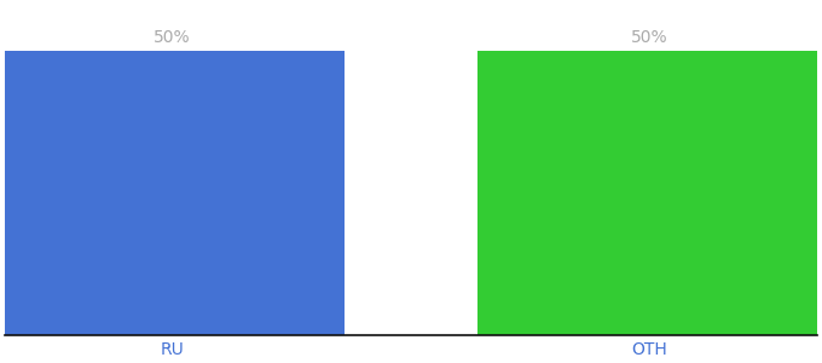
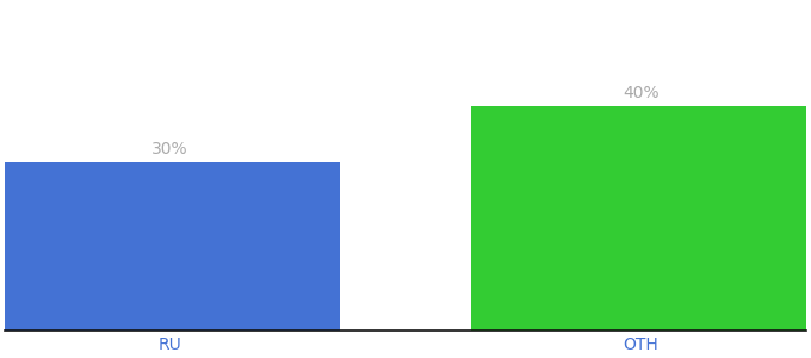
RU: 50% -> 30%
OTH: 50% -> 40%
